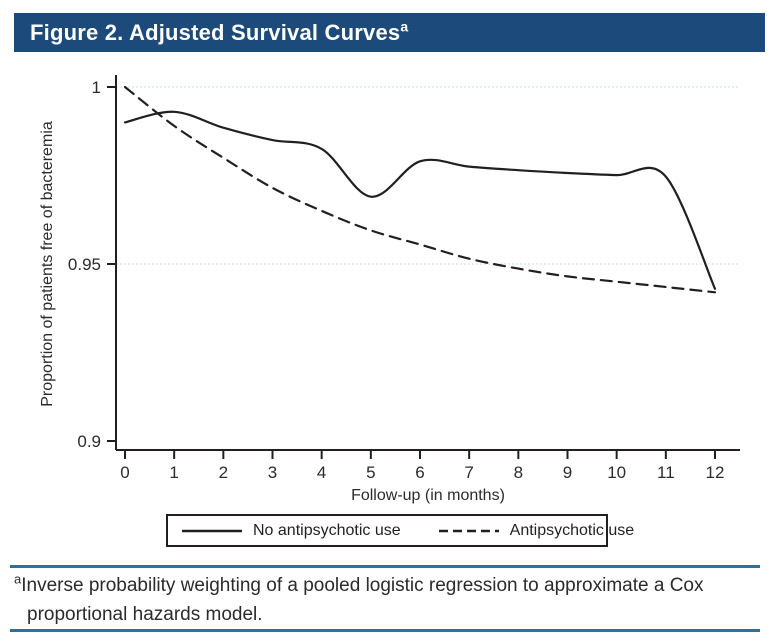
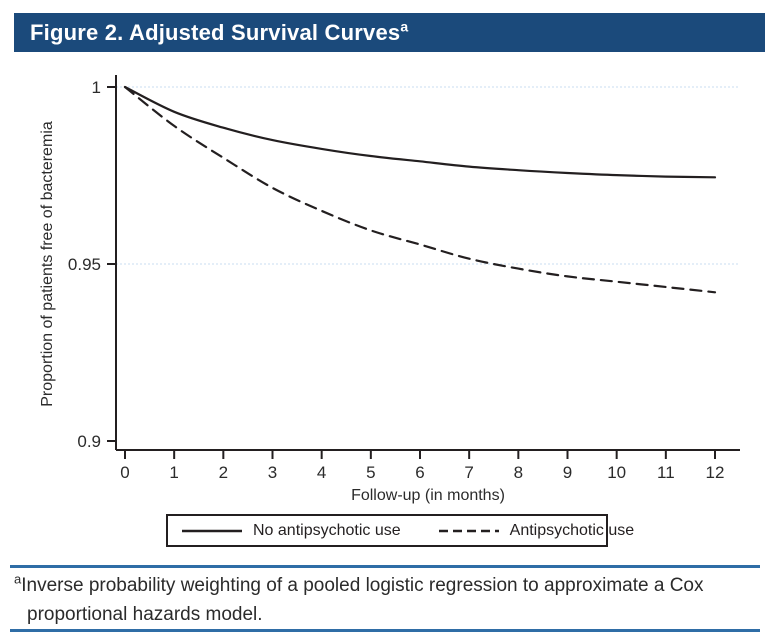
No antipsychotic use/0: 0.990 -> 1.000
No antipsychotic use/5: 0.969 -> 0.981
No antipsychotic use/12: 0.943 -> 0.975
